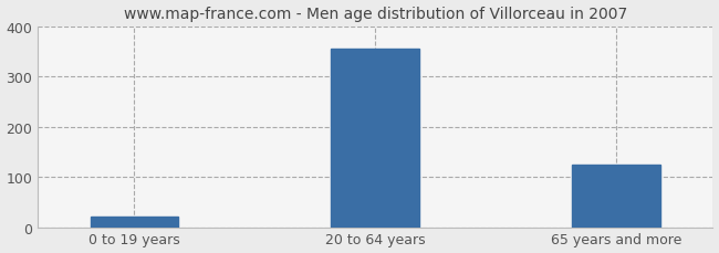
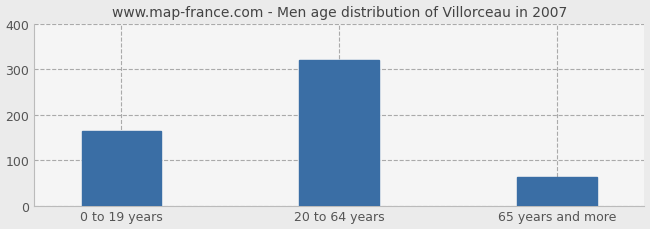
0 to 19 years: 20 -> 165
20 to 64 years: 355 -> 320
65 years and more: 125 -> 63
